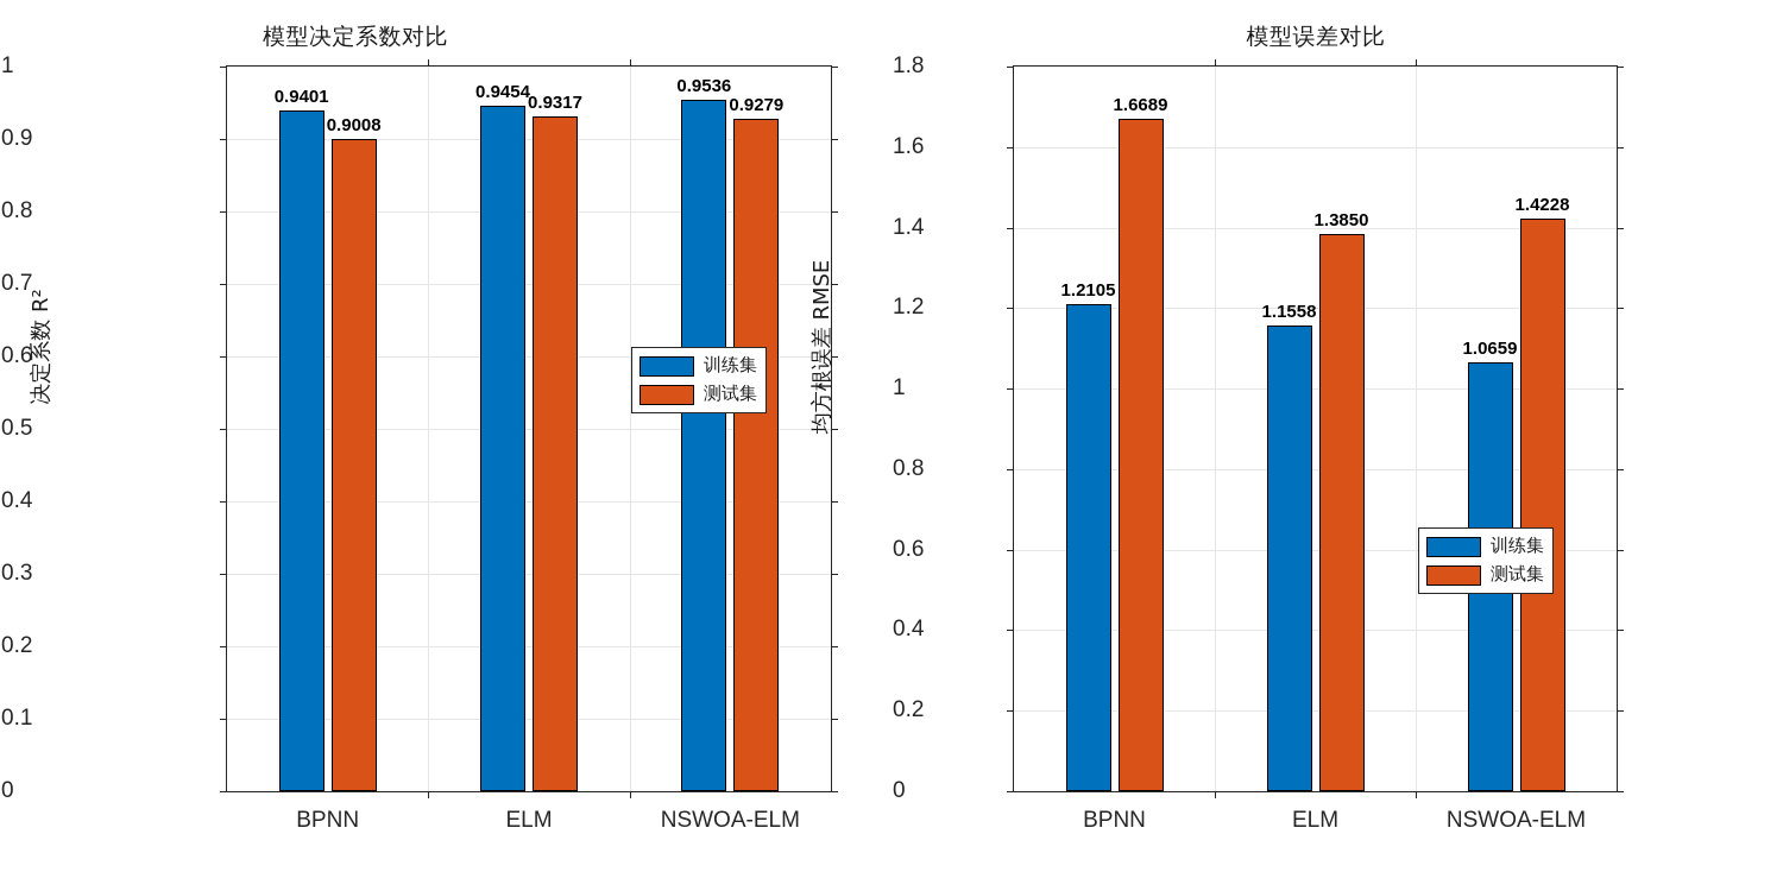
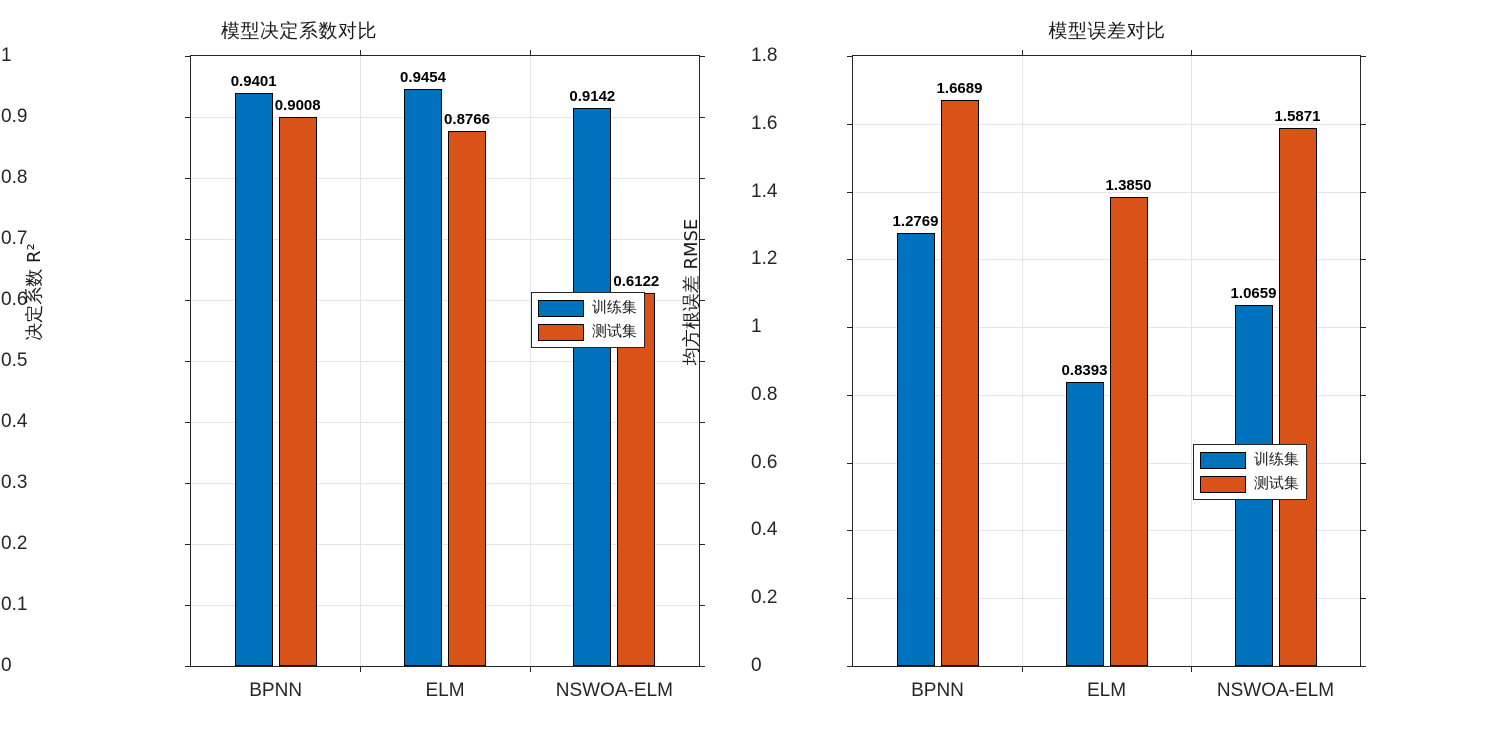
模型决定系数对比/测试集/ELM: 0.9317 -> 0.8766
模型决定系数对比/训练集/NSWOA-ELM: 0.9536 -> 0.9142
模型决定系数对比/测试集/NSWOA-ELM: 0.9279 -> 0.6122
模型误差对比/训练集/BPNN: 1.2105 -> 1.2769
模型误差对比/训练集/ELM: 1.1558 -> 0.8393
模型误差对比/测试集/NSWOA-ELM: 1.4228 -> 1.5871
